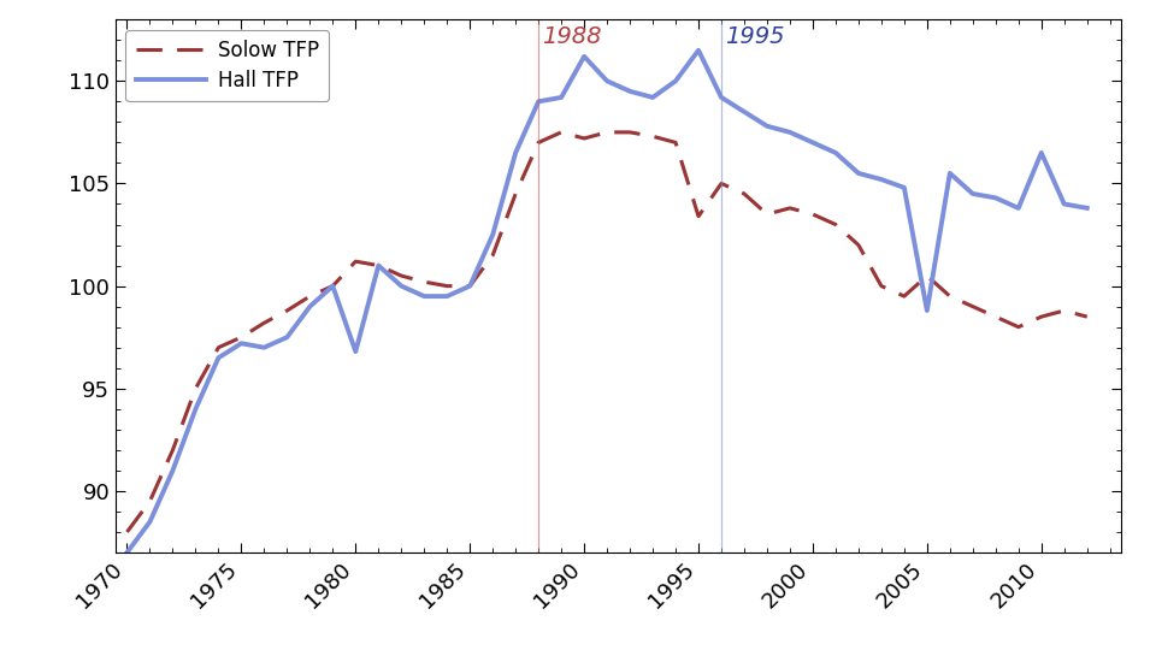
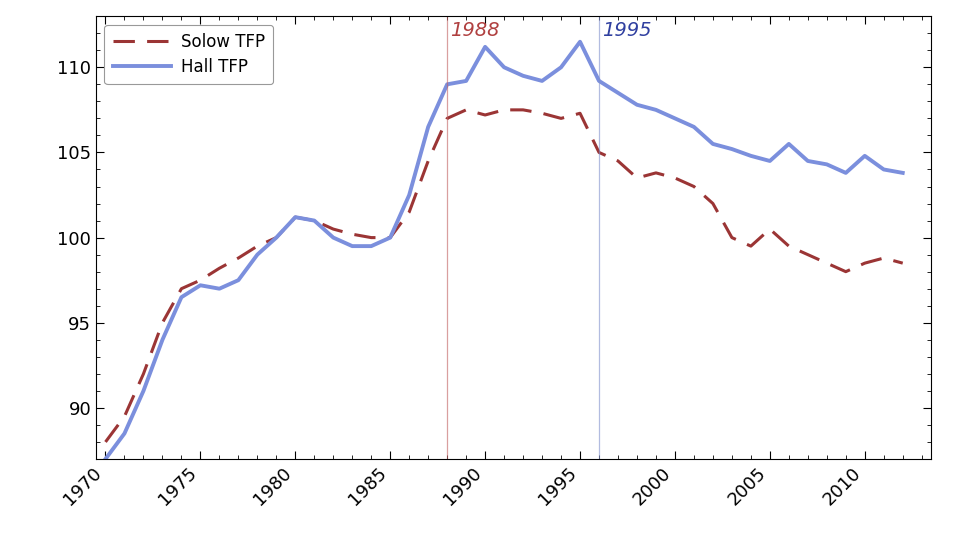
Hall TFP/1980: 96.8 -> 101.2
Solow TFP/1995: 103.4 -> 107.3
Hall TFP/2005: 98.8 -> 104.5
Hall TFP/2010: 106.5 -> 104.8
